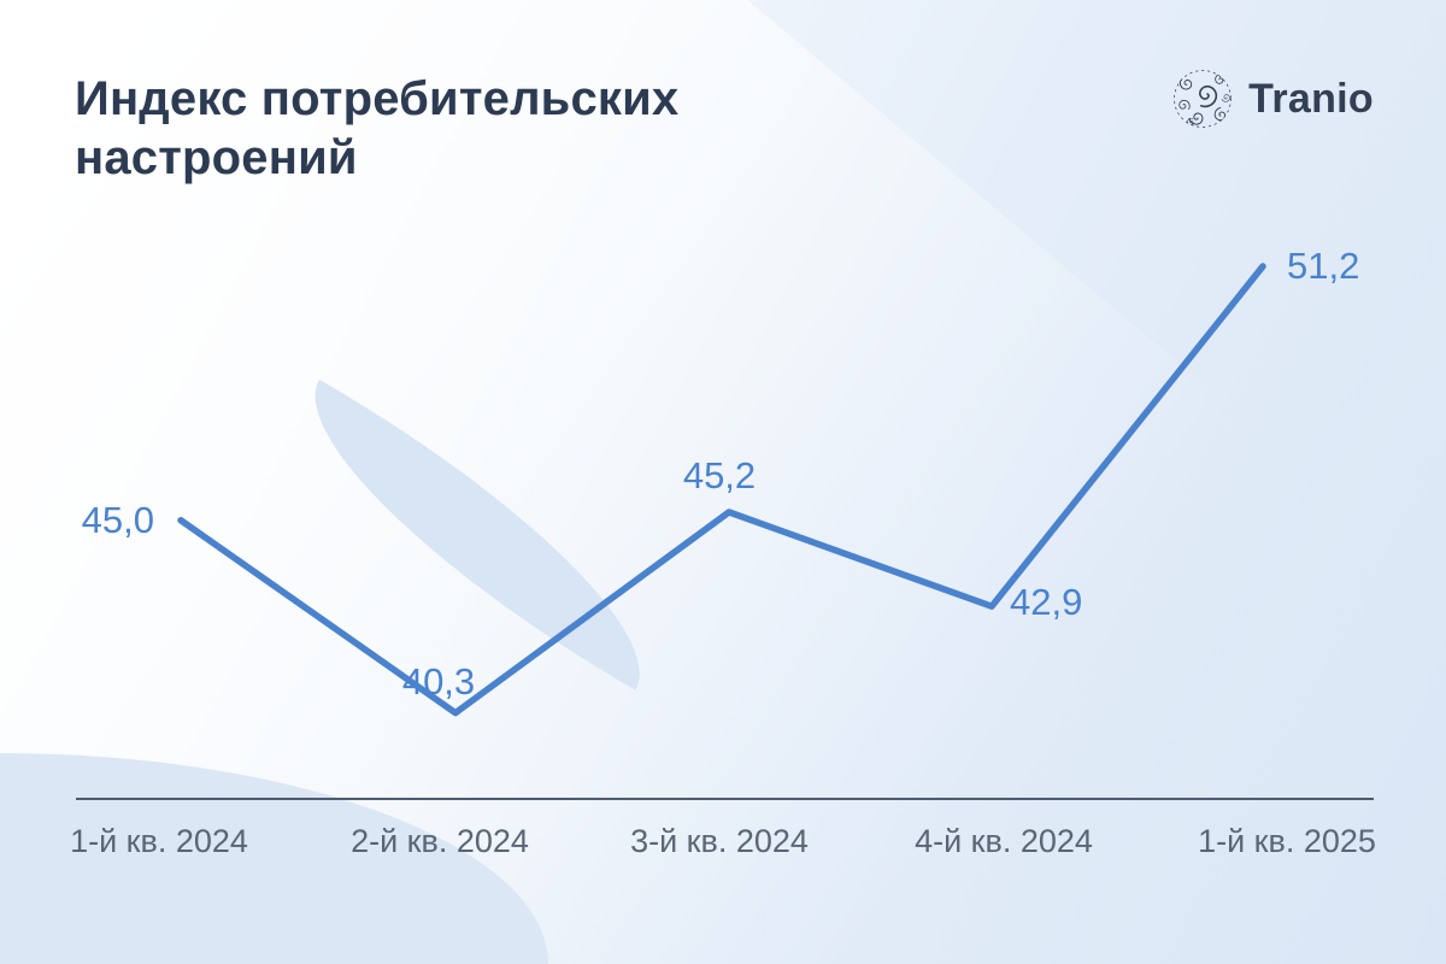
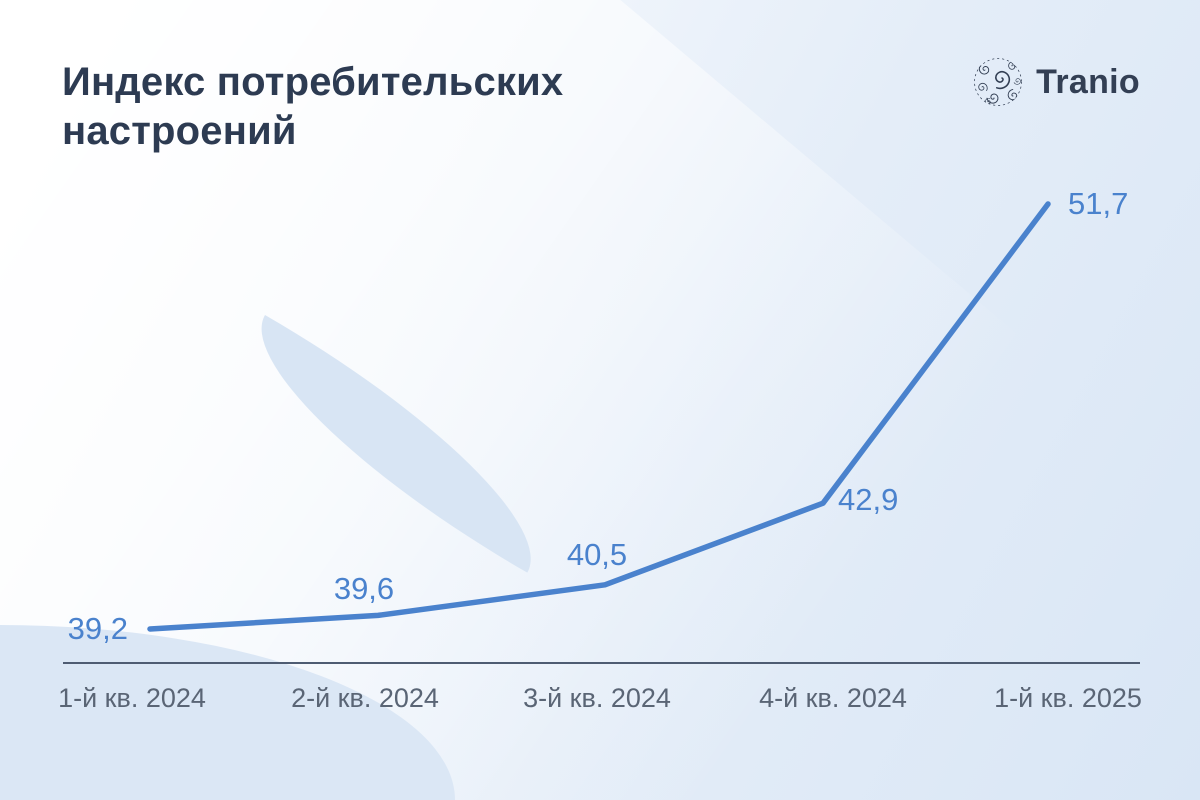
1-й кв. 2024: 45,0 -> 39,2
2-й кв. 2024: 40,3 -> 39,6
3-й кв. 2024: 45,2 -> 40,5
1-й кв. 2025: 51,2 -> 51,7
